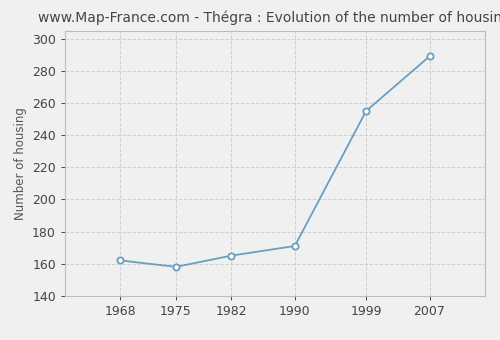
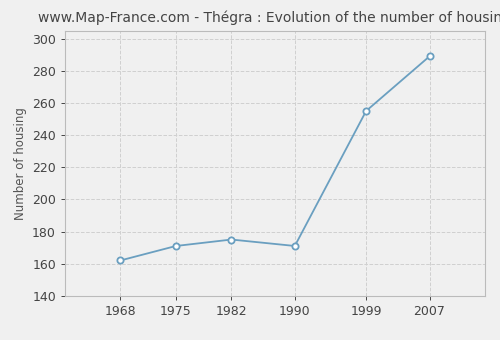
1975: 158 -> 171
1982: 165 -> 175
